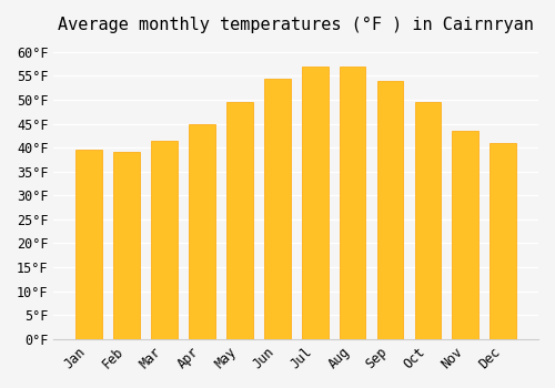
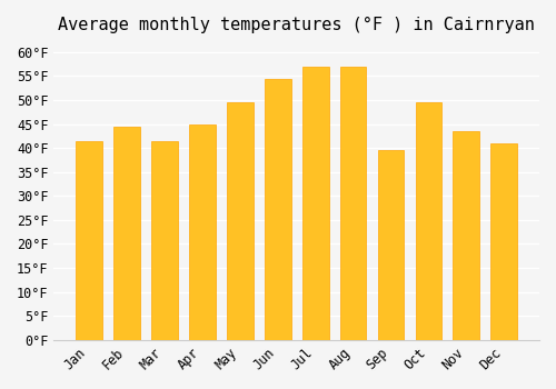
Jan: 39.5°F -> 41.5°F
Feb: 39.0°F -> 44.5°F
Sep: 54.0°F -> 39.5°F
